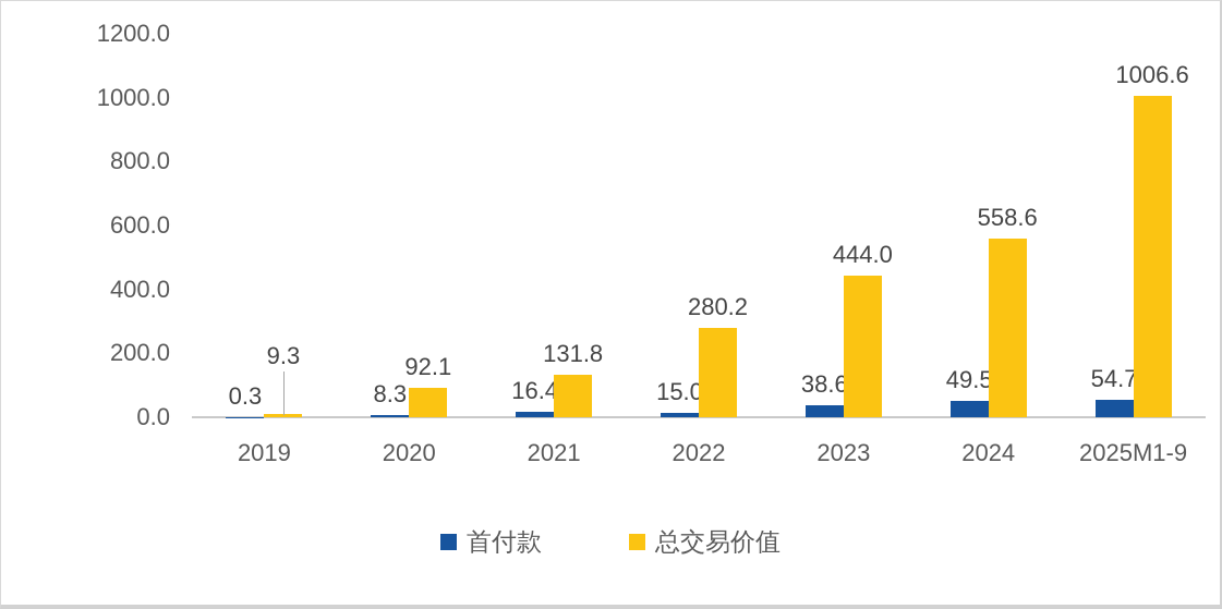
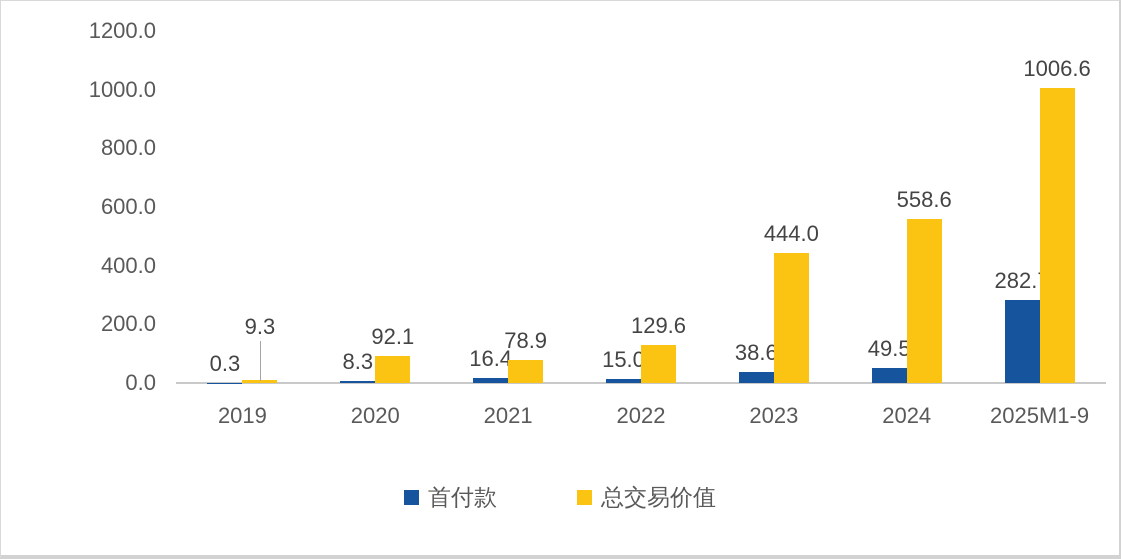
总交易价值/2021: 131.8 -> 78.9
总交易价值/2022: 280.2 -> 129.6
首付款/2025M1-9: 54.7 -> 282.7
